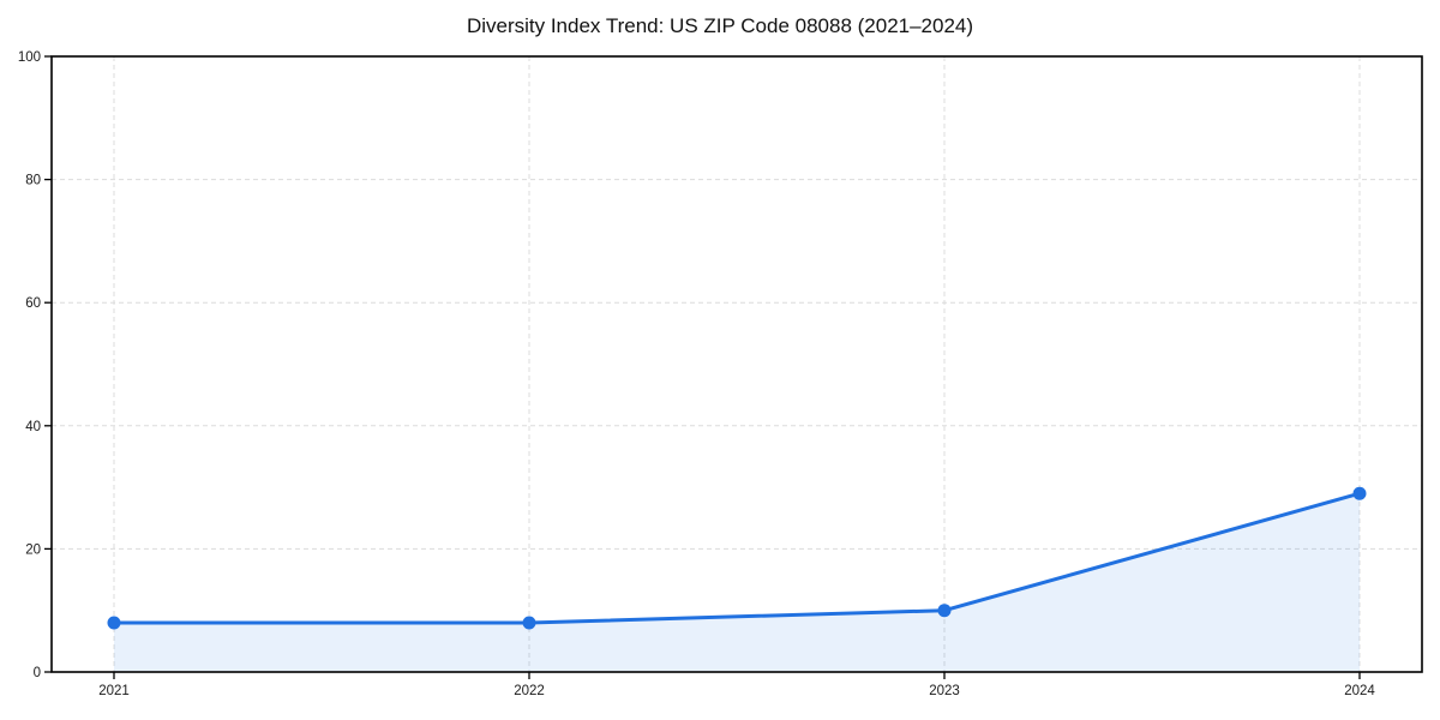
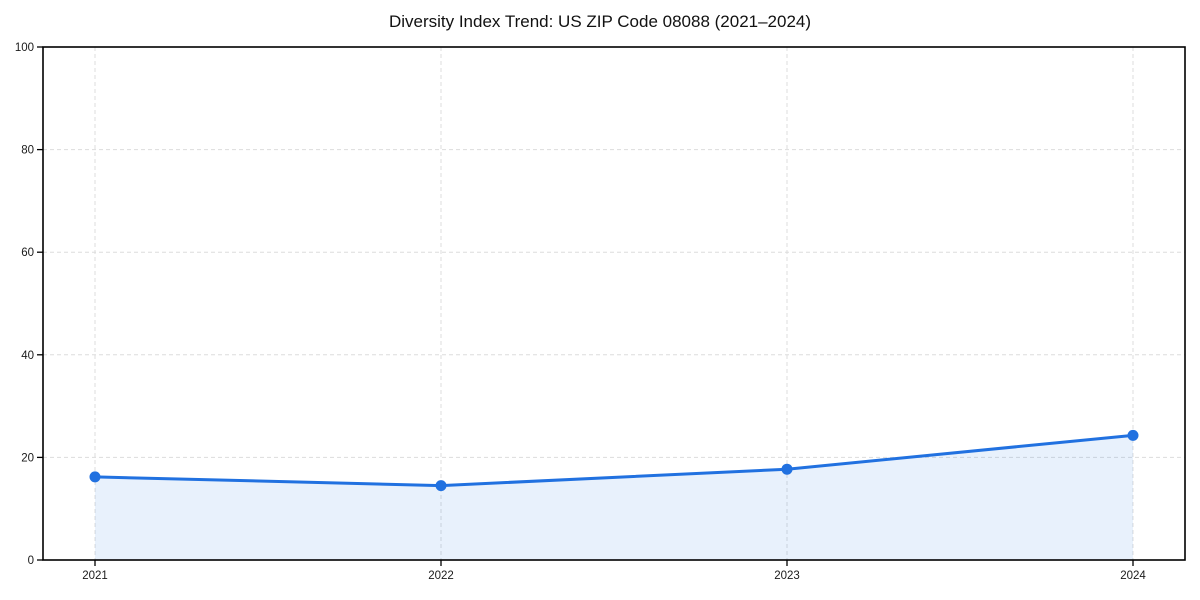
2021: 8 -> 16
2022: 8 -> 14
2023: 10 -> 18
2024: 29 -> 24
